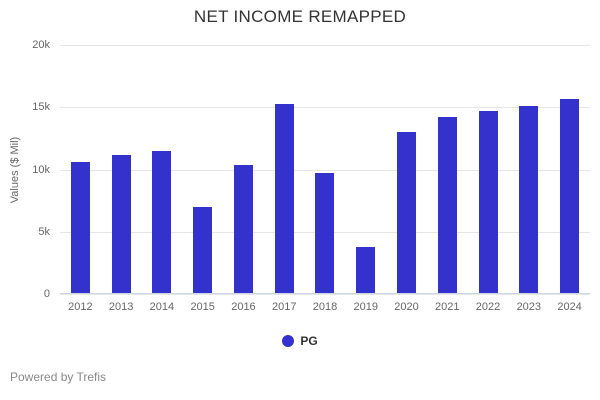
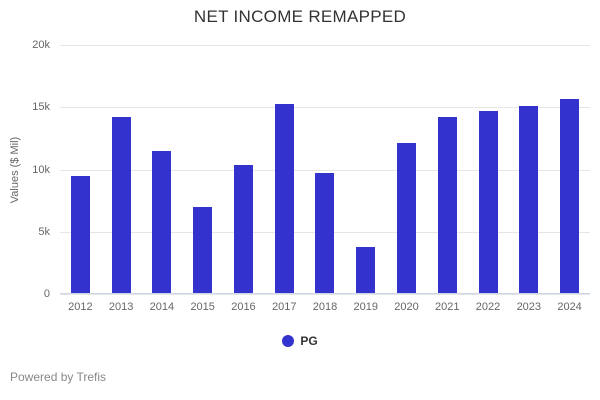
2012: 10.6k -> 9.5k
2013: 11.2k -> 14.2k
2020: 13.0k -> 12.1k
